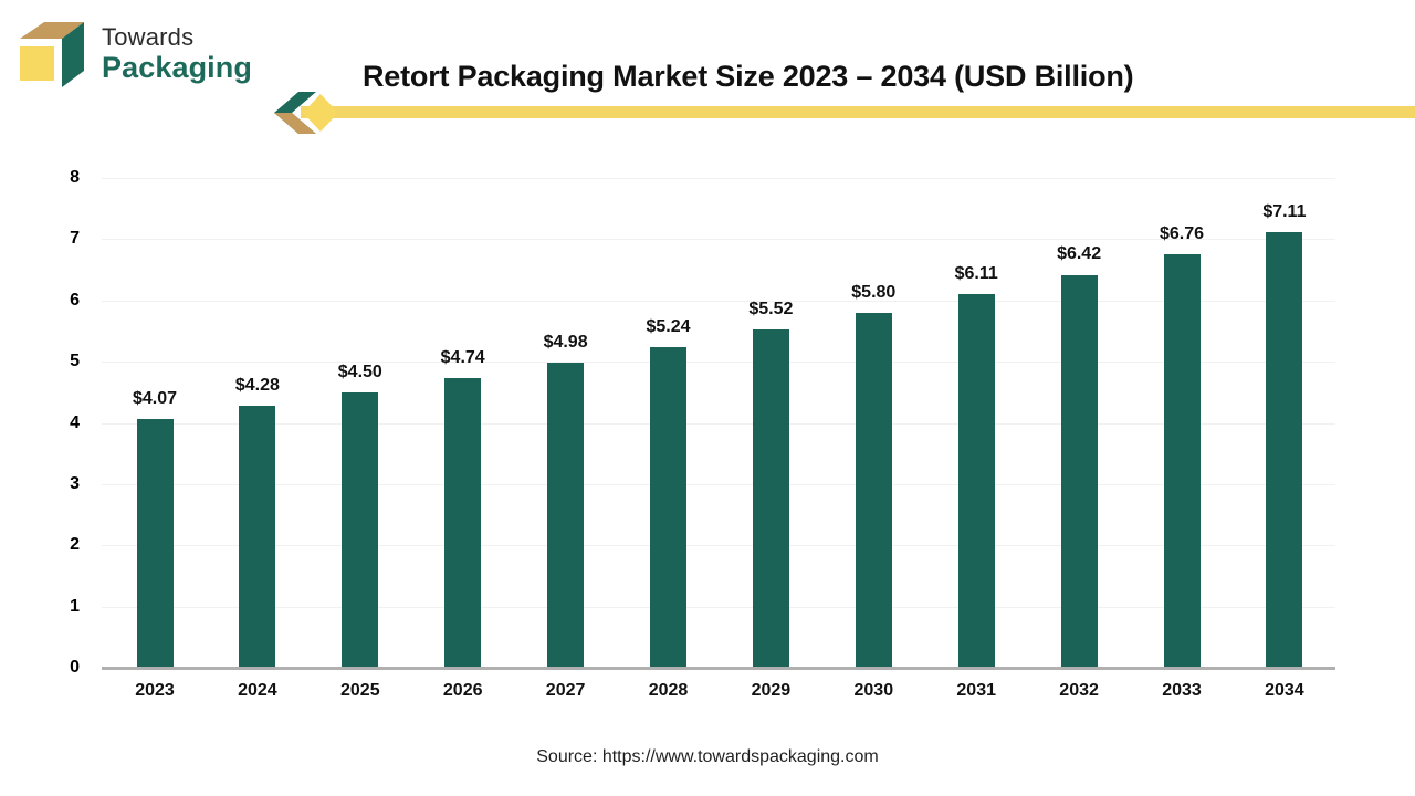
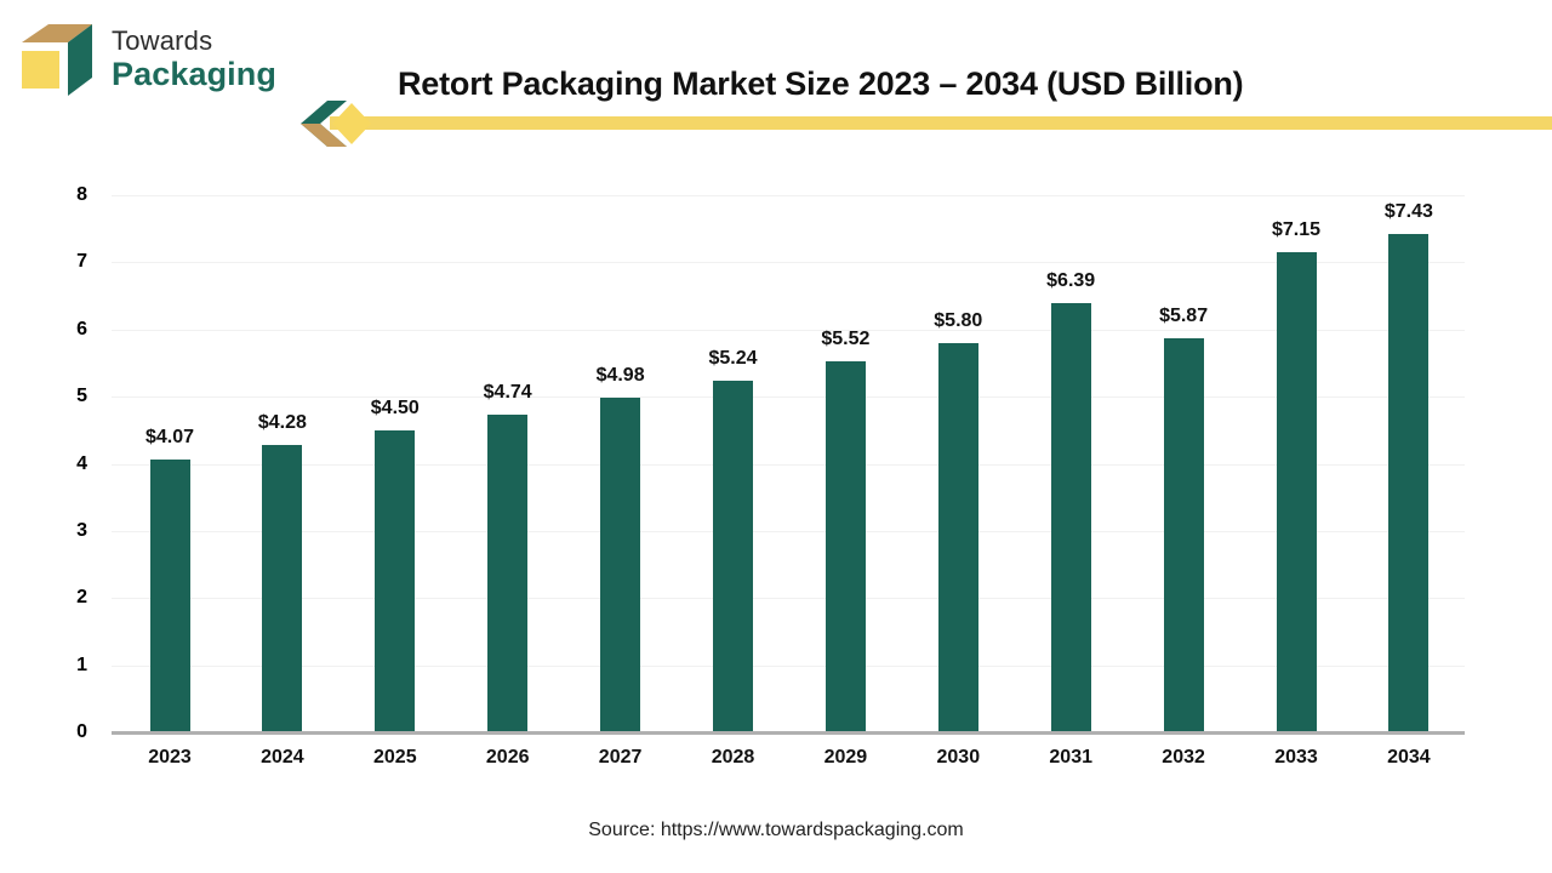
2031: $6.11 -> $6.39
2032: $6.42 -> $5.87
2033: $6.76 -> $7.15
2034: $7.11 -> $7.43
